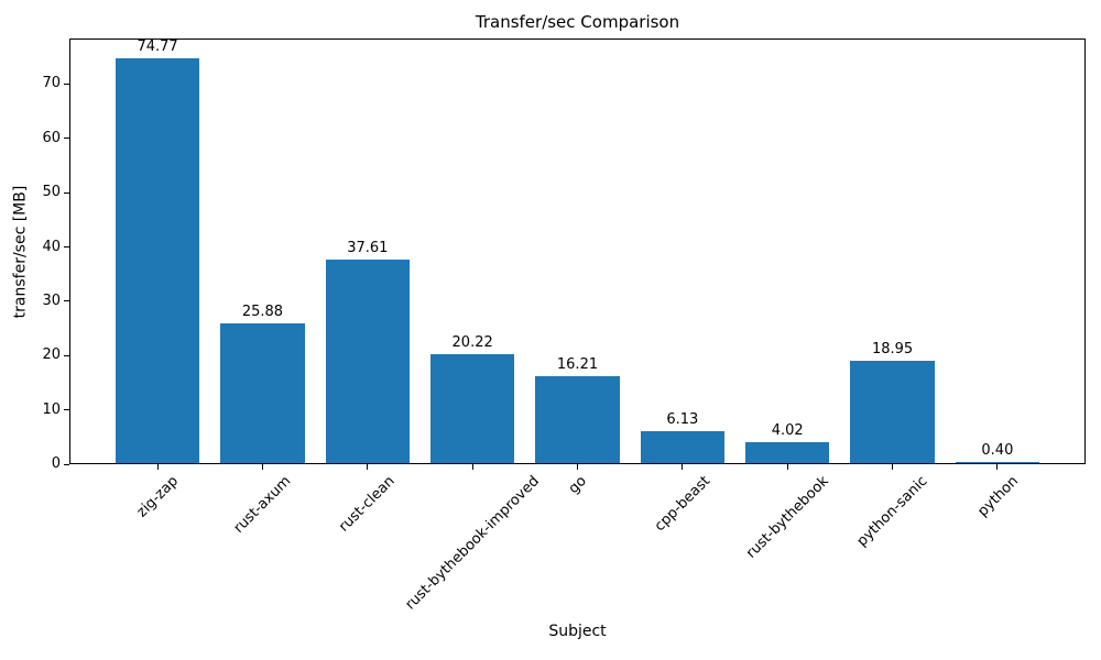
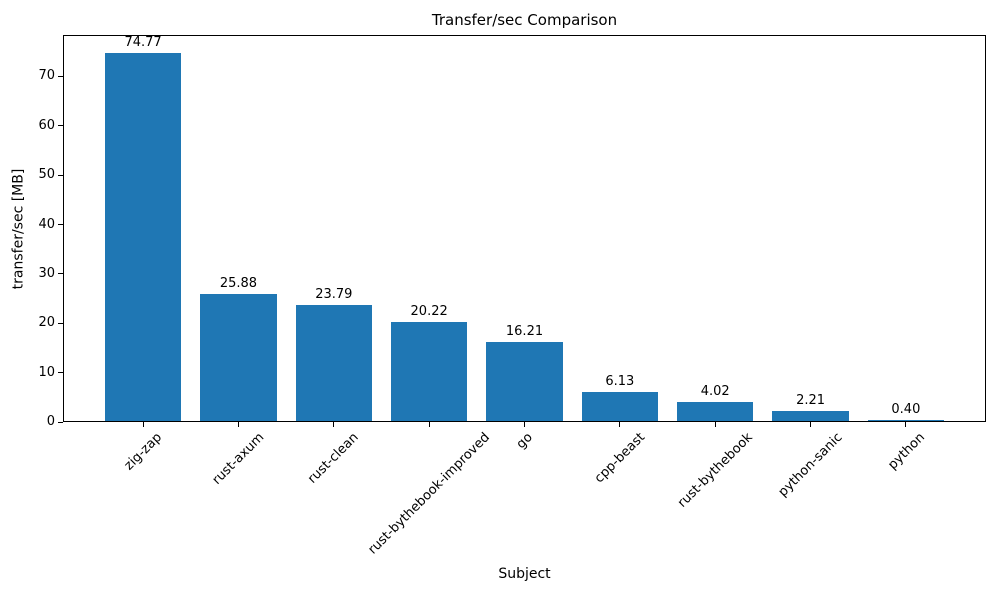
rust-clean: 37.61 -> 23.79
python-sanic: 18.95 -> 2.21
